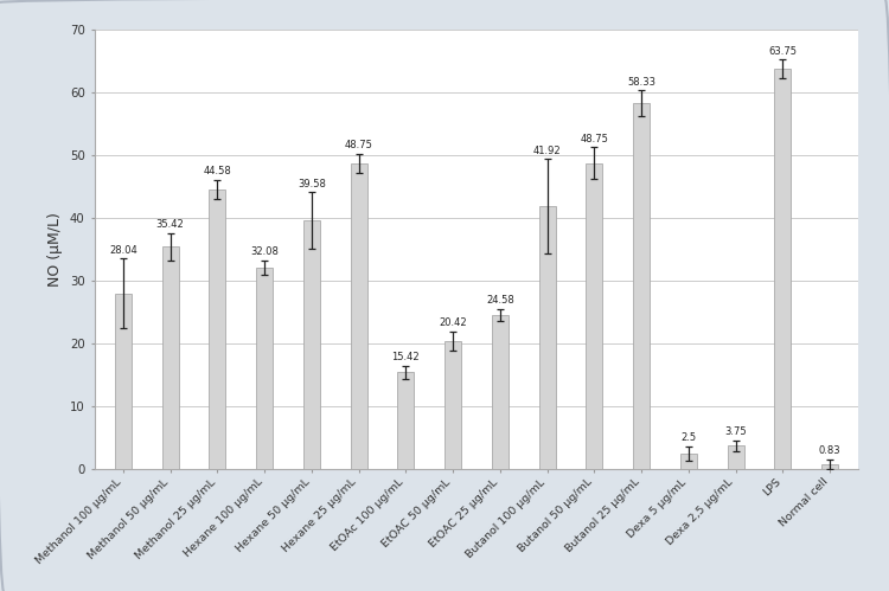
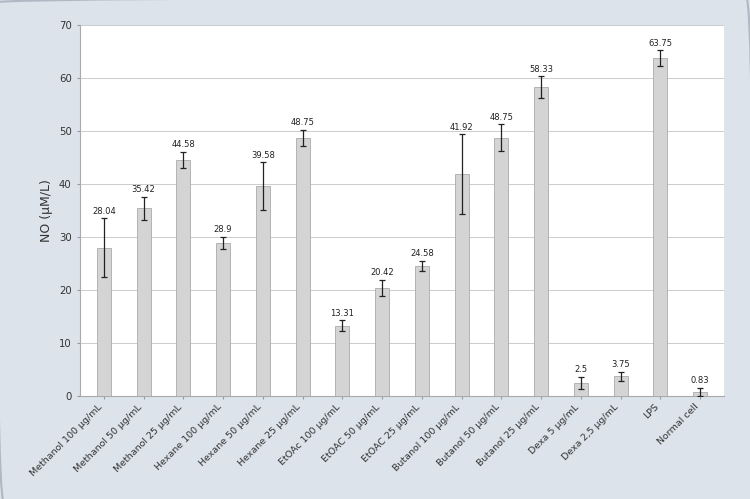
Hexane 100 μg/mL: 32.08 -> 28.9
EtOAc 100 μg/mL: 15.42 -> 13.31
